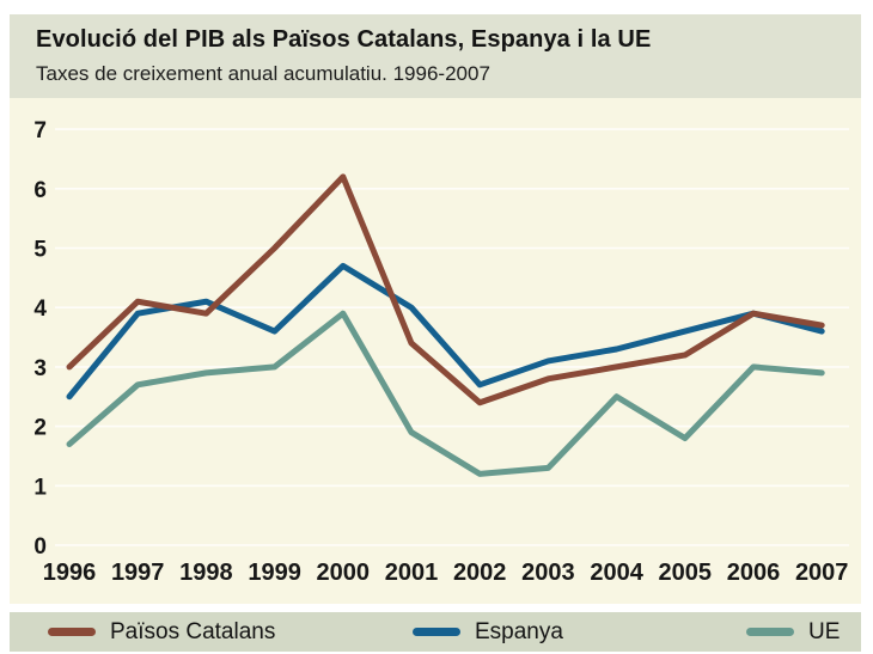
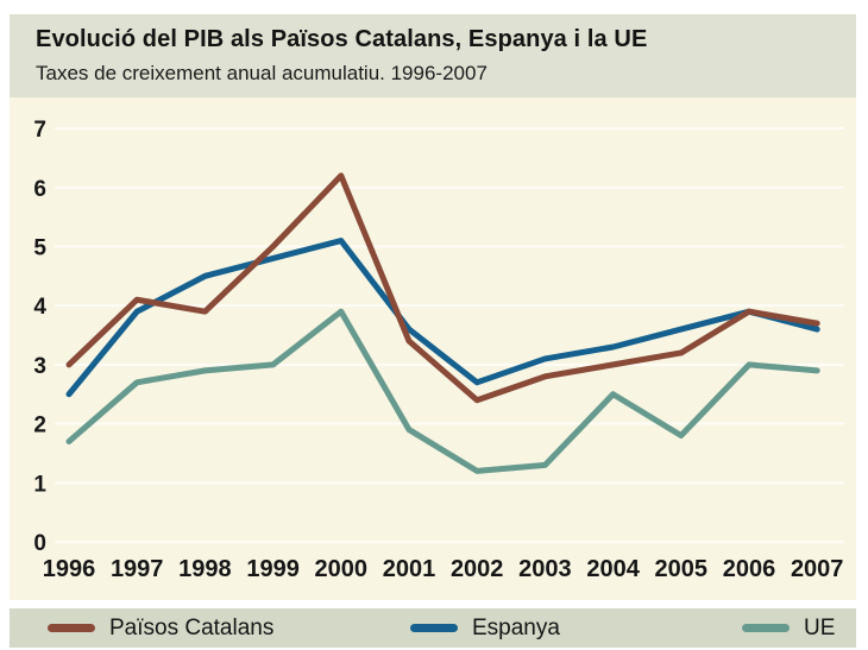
Espanya/1998: 4.1 -> 4.5
Espanya/1999: 3.6 -> 4.8
Espanya/2000: 4.7 -> 5.1
Espanya/2001: 4.0 -> 3.6
